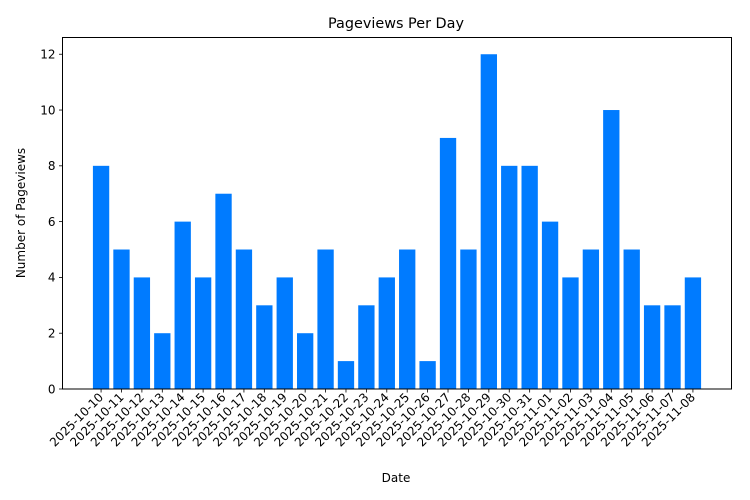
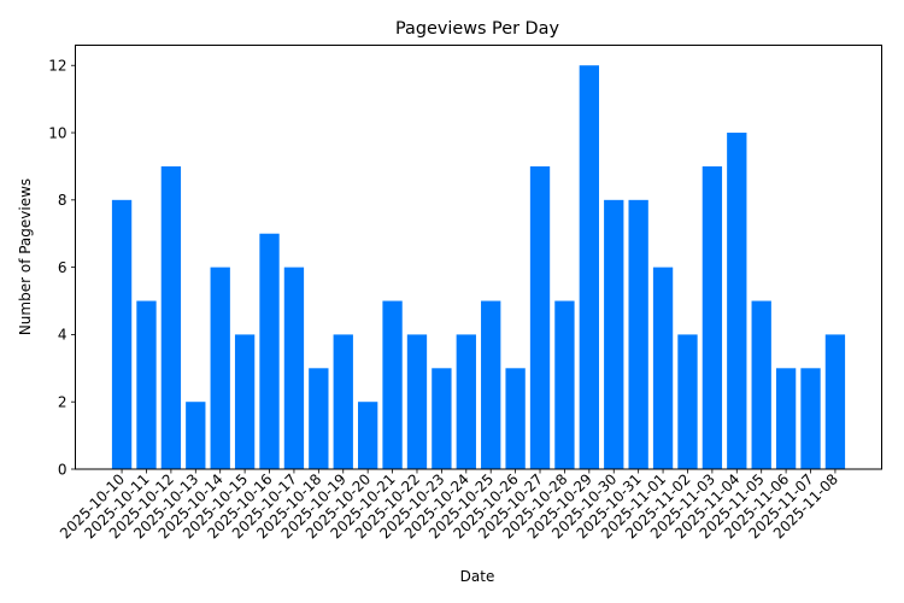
2025-10-12: 4 -> 9
2025-10-17: 5 -> 6
2025-10-22: 1 -> 4
2025-10-26: 1 -> 3
2025-11-03: 5 -> 9
